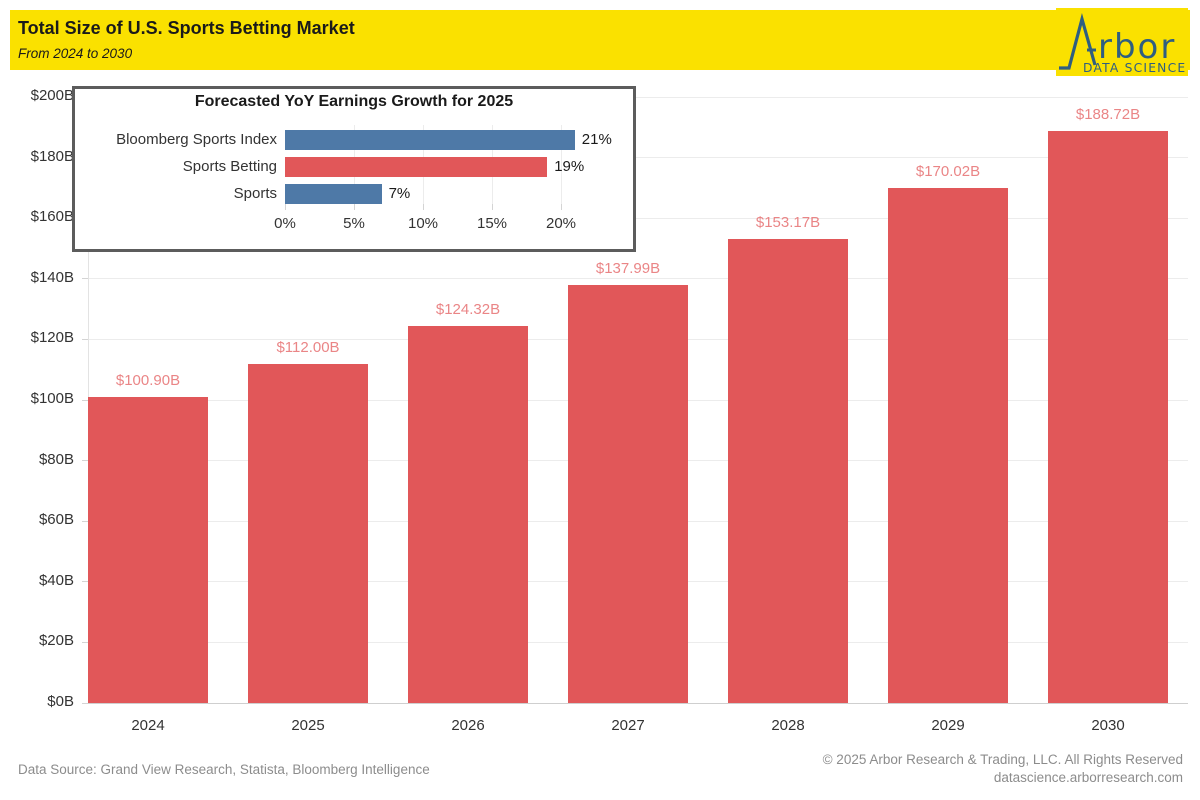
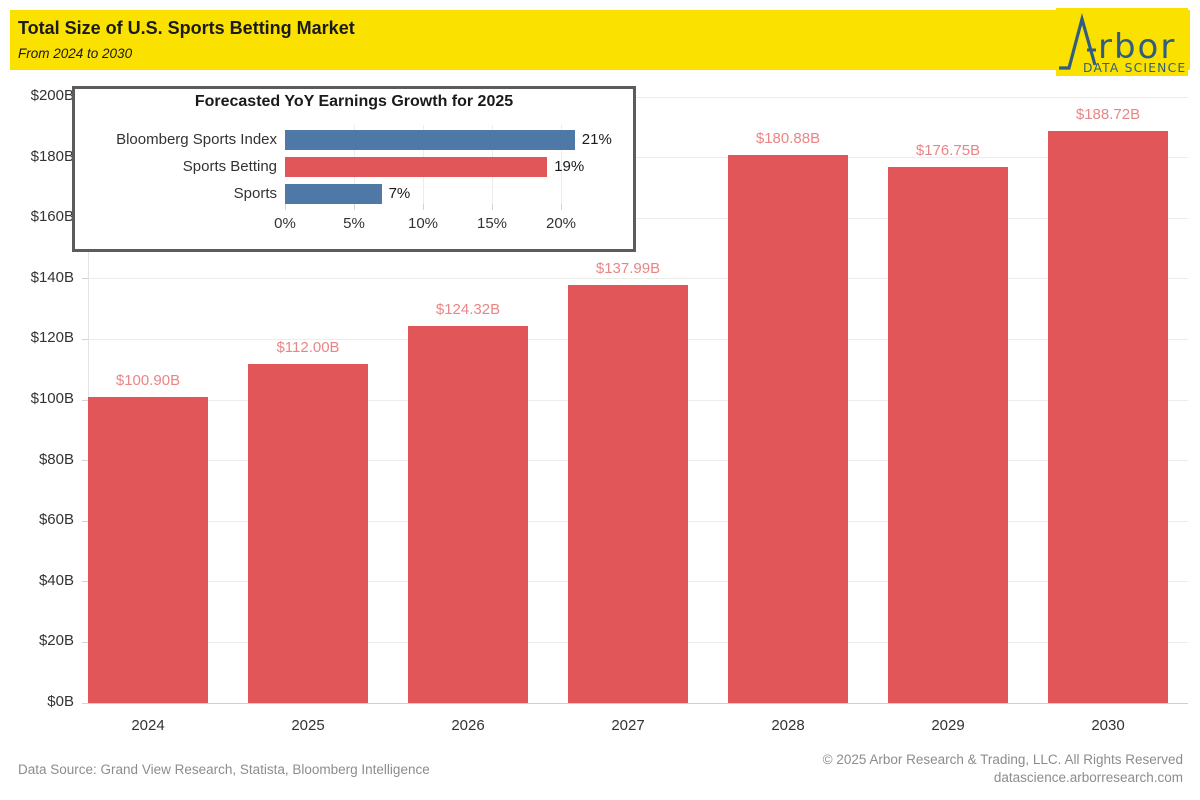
Total Size of U.S. Sports Betting Market/2028: $153.17B -> $180.88B
Total Size of U.S. Sports Betting Market/2029: $170.02B -> $176.75B
